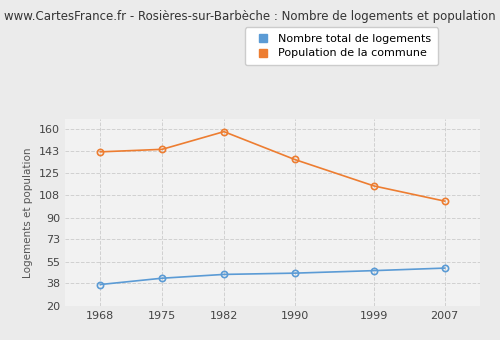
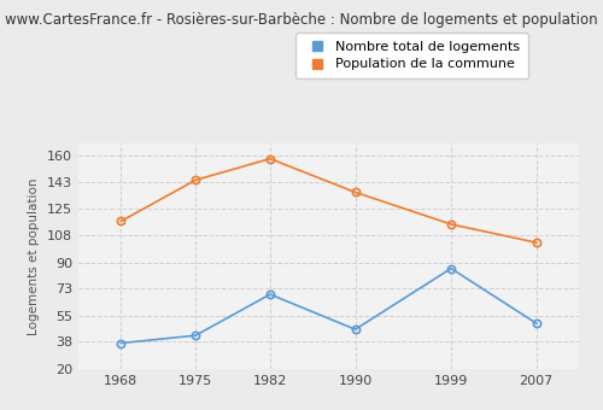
Population de la commune/1968: 142 -> 117
Nombre total de logements/1982: 45 -> 69
Nombre total de logements/1999: 48 -> 86
